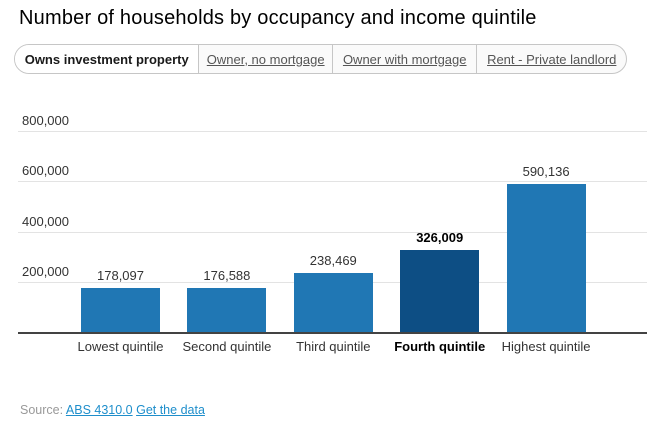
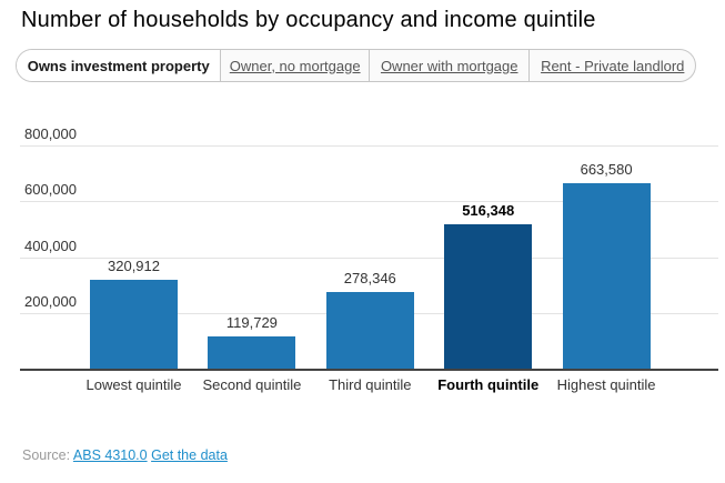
Lowest quintile: 178,097 -> 320,912
Second quintile: 176,588 -> 119,729
Third quintile: 238,469 -> 278,346
Fourth quintile: 326,009 -> 516,348
Highest quintile: 590,136 -> 663,580
